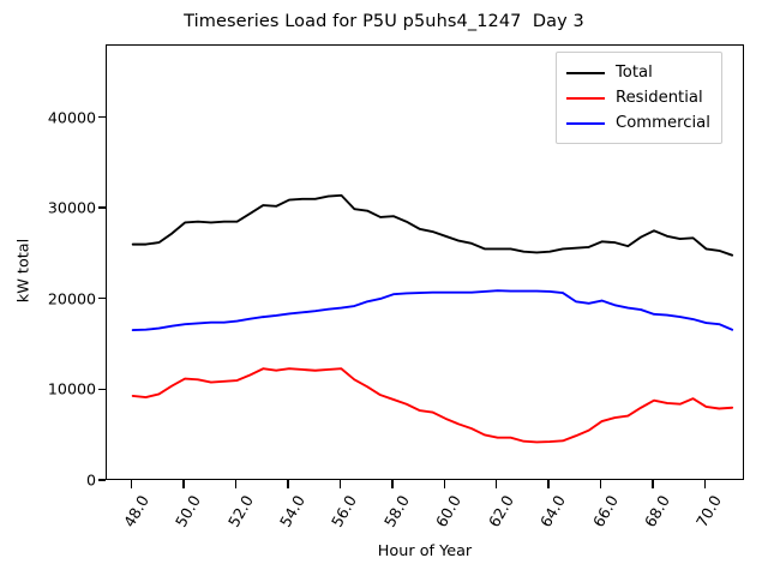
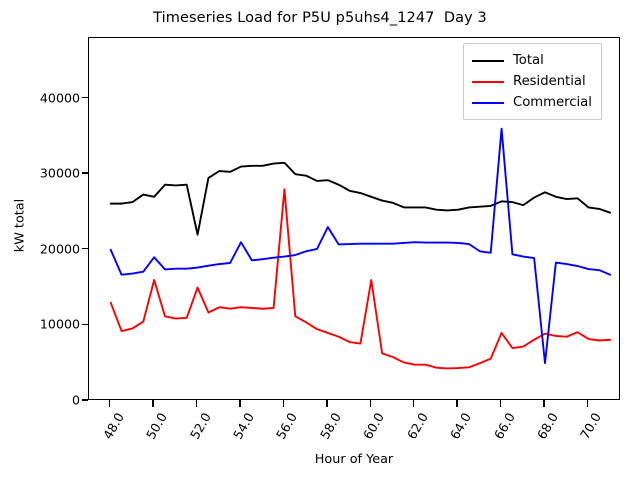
Residential/48.0: 9000 -> 13000
Commercial/48.0: 17000 -> 20000
Total/50.0: 28000 -> 27000
Residential/50.0: 11000 -> 16000
Commercial/50.0: 17000 -> 19000
Total/52.0: 29000 -> 22000
Residential/52.0: 11000 -> 15000
Commercial/54.0: 18000 -> 21000
Residential/56.0: 12000 -> 28000
Commercial/58.0: 21000 -> 23000
Residential/60.0: 7000 -> 16000
Residential/66.0: 7000 -> 9000
Commercial/66.0: 20000 -> 36000
Commercial/68.0: 18000 -> 5000
